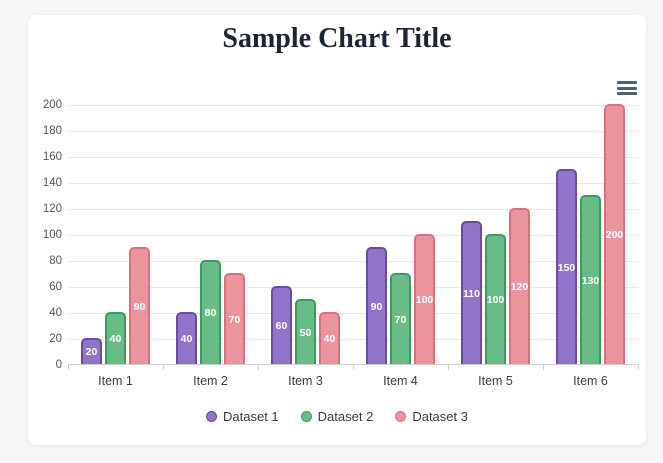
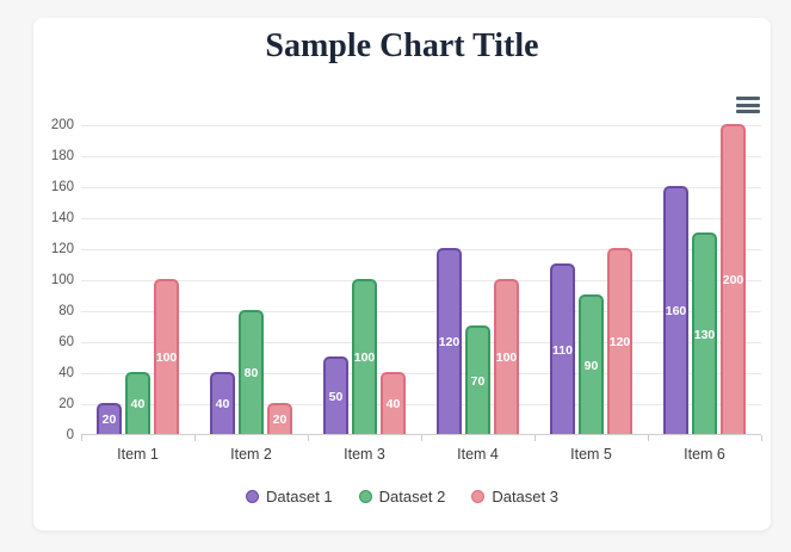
Dataset 3/Item 1: 90 -> 100
Dataset 3/Item 2: 70 -> 20
Dataset 1/Item 3: 60 -> 50
Dataset 2/Item 3: 50 -> 100
Dataset 1/Item 4: 90 -> 120
Dataset 2/Item 5: 100 -> 90
Dataset 1/Item 6: 150 -> 160
